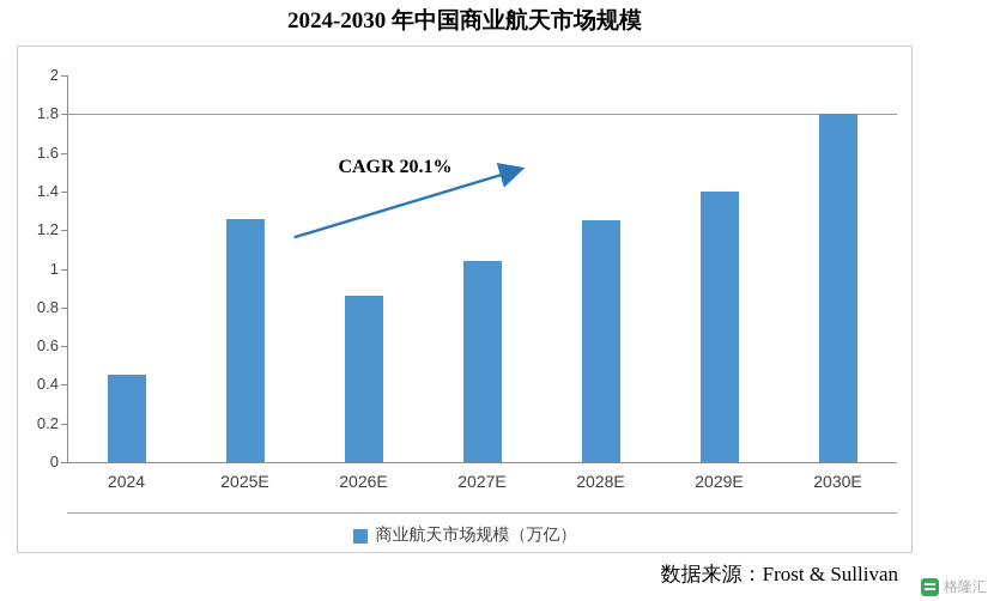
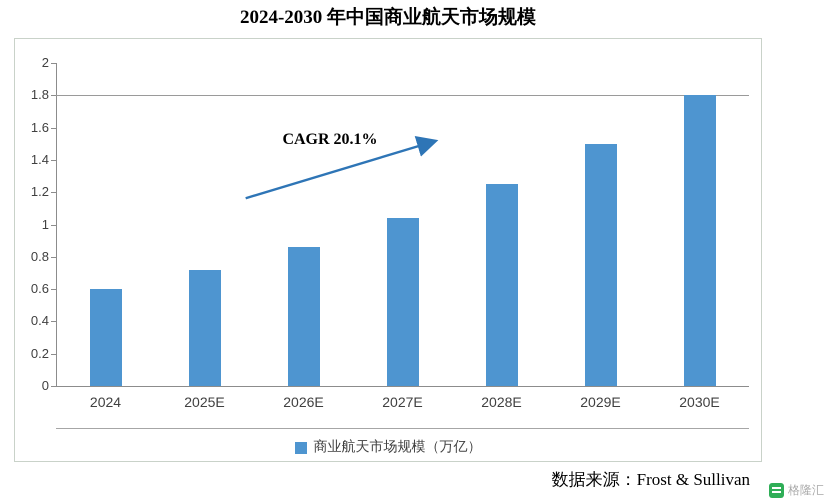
2024: 0.45 -> 0.60
2025E: 1.26 -> 0.72
2029E: 1.40 -> 1.50
